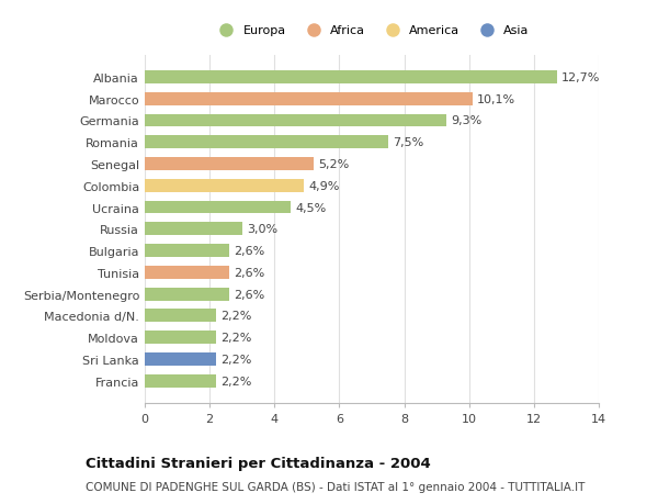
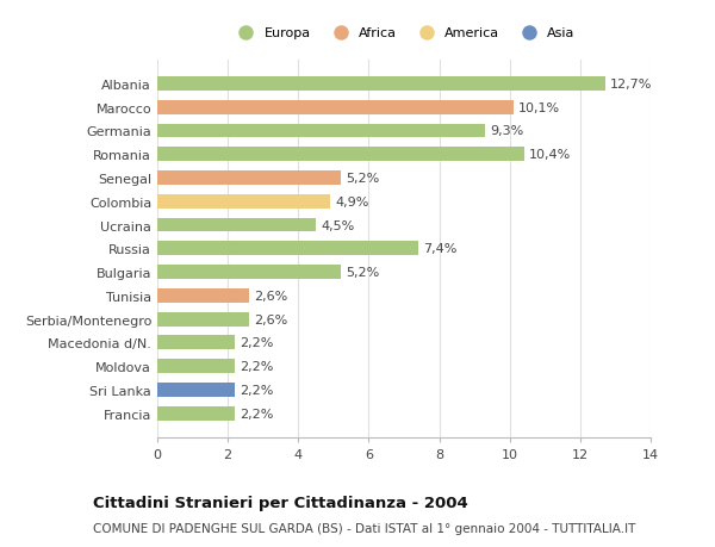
Romania: 7,5% -> 10,4%
Russia: 3,0% -> 7,4%
Bulgaria: 2,6% -> 5,2%
